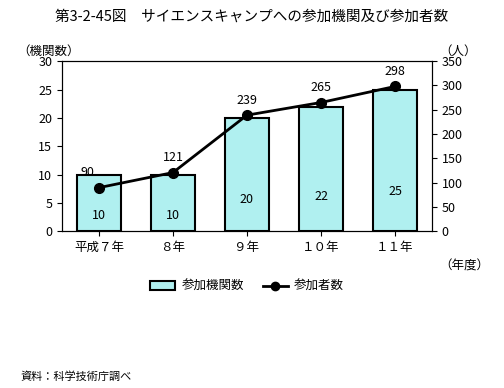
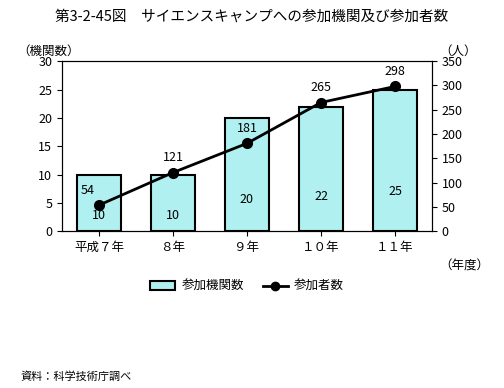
参加者数/平成７年: 90 -> 54
参加者数/９年: 239 -> 181
